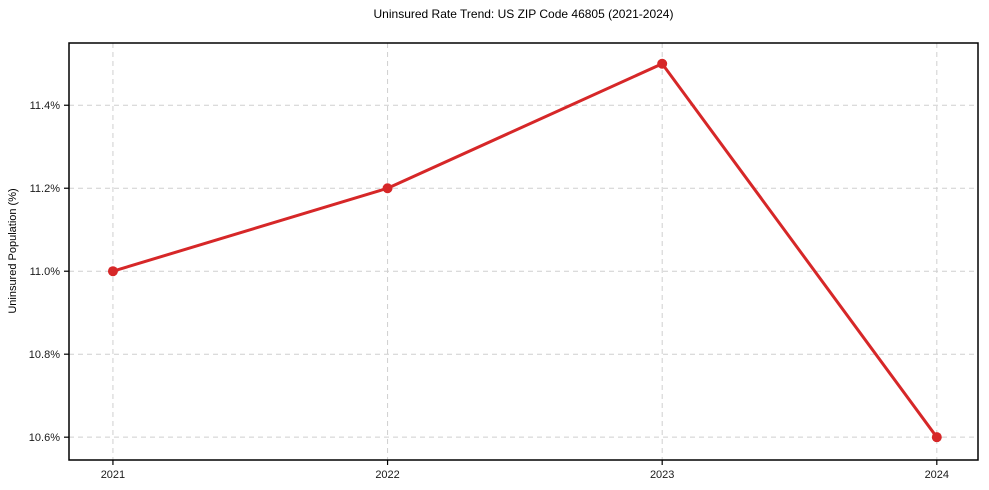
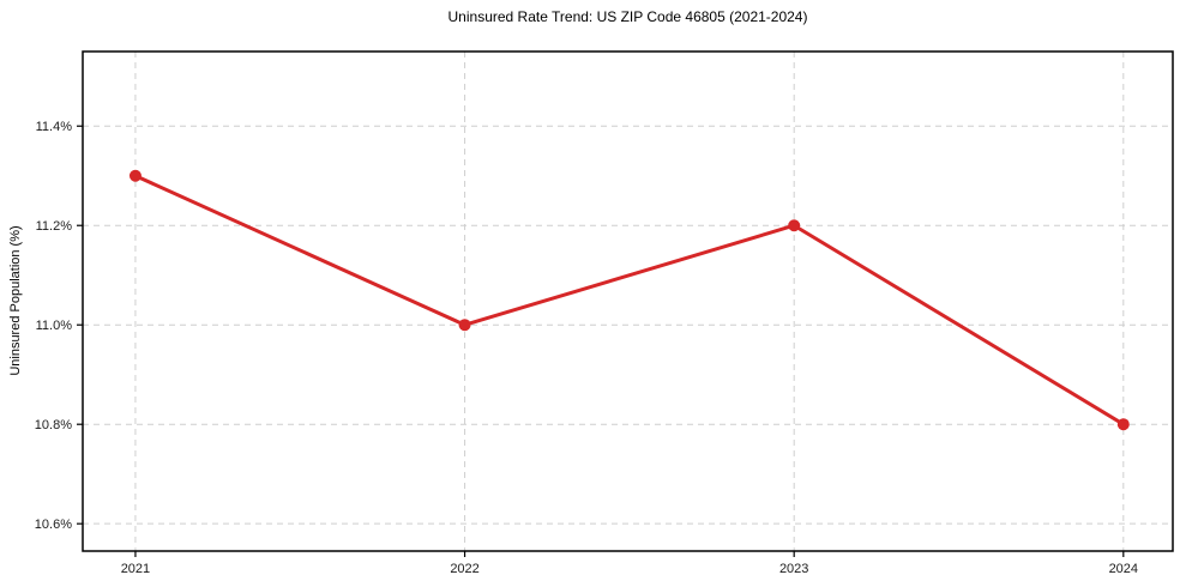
2021: 11.0% -> 11.3%
2022: 11.2% -> 11.0%
2023: 11.5% -> 11.2%
2024: 10.6% -> 10.8%
